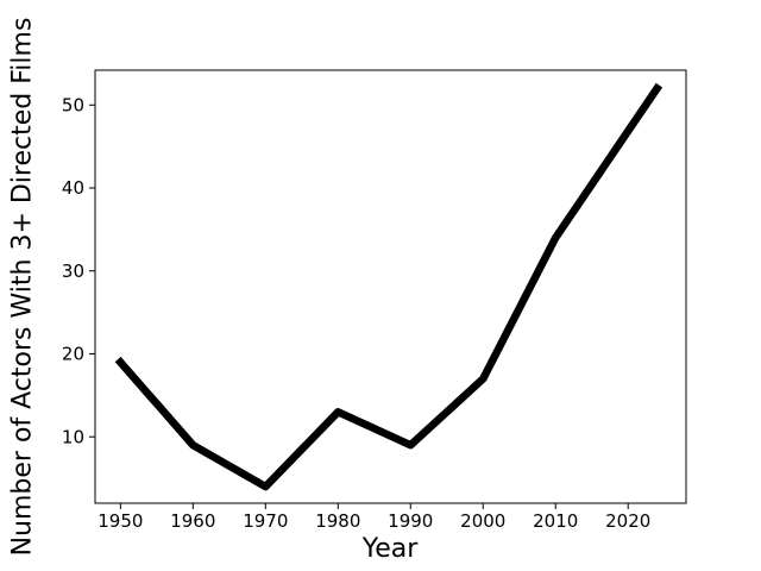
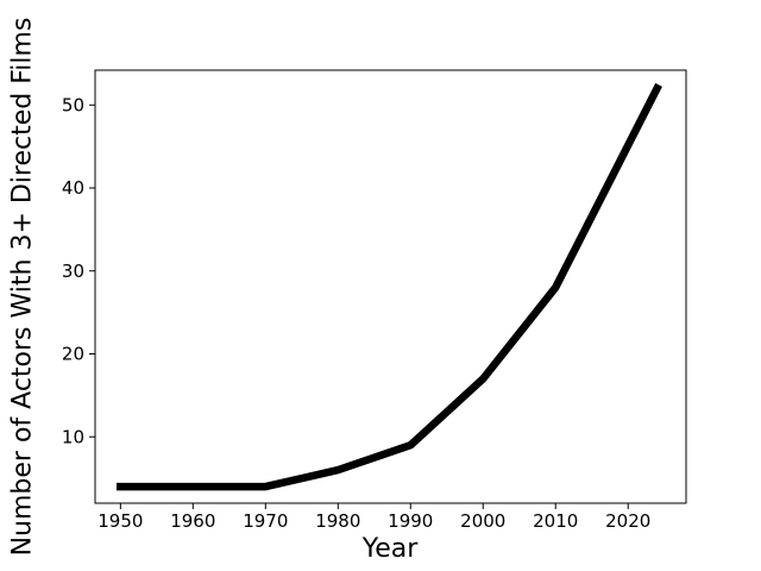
1950: 19 -> 4
1960: 9 -> 4
1980: 13 -> 6
2010: 34 -> 28
